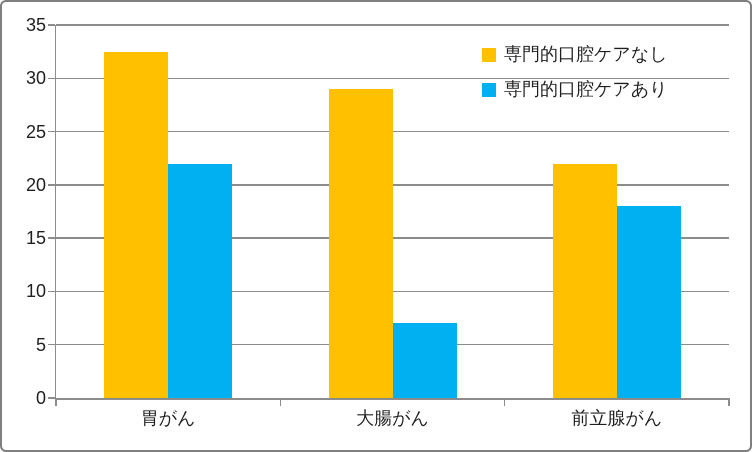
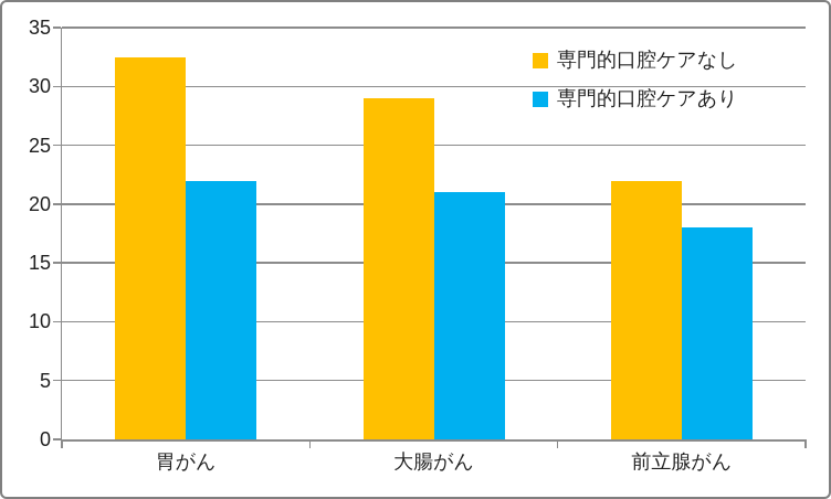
専門的口腔ケアあり/大腸がん: 7 -> 21
